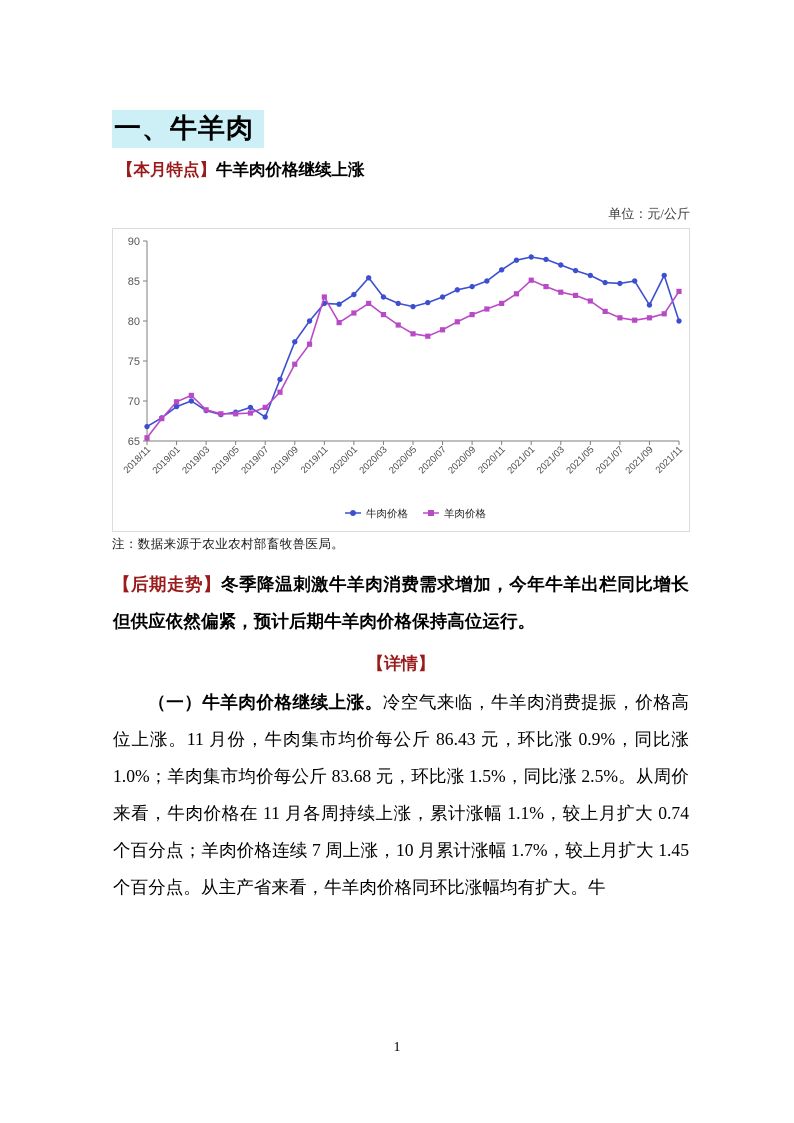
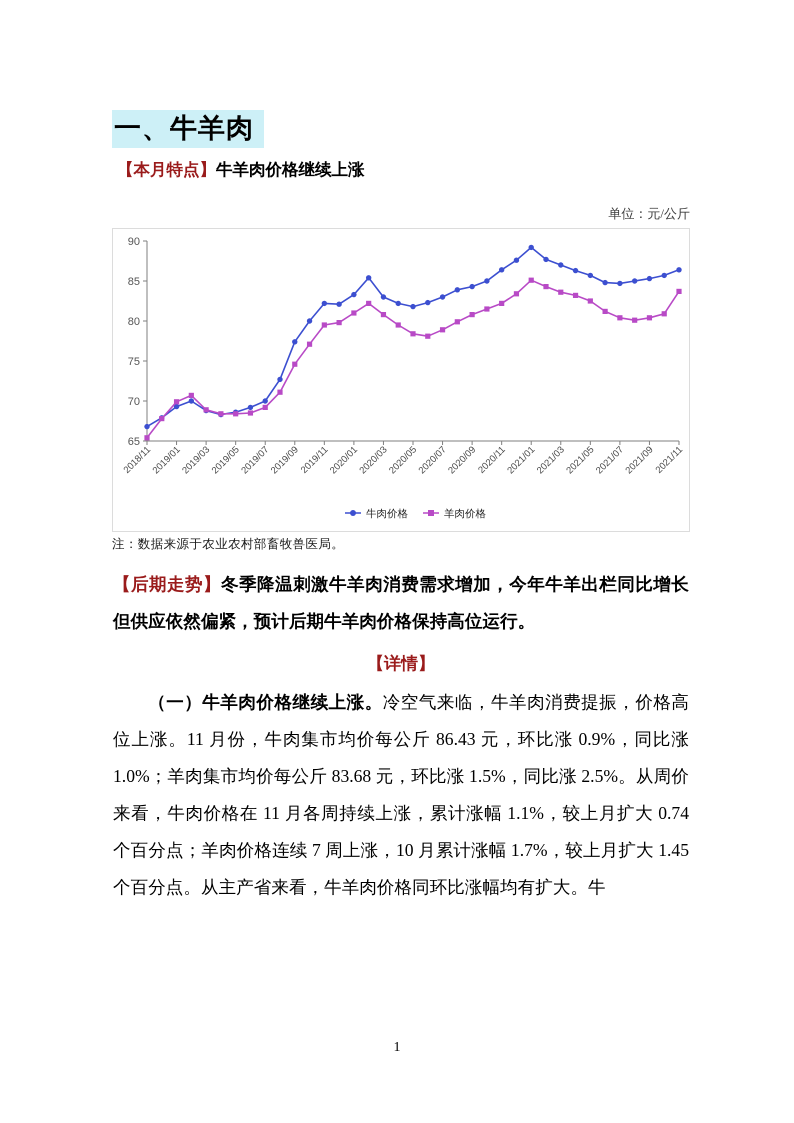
牛肉价格/2019/07: 68 -> 70
羊肉价格/2019/11: 83 -> 80
牛肉价格/2021/01: 88 -> 89
牛肉价格/2021/09: 82 -> 85
牛肉价格/2021/11: 80 -> 86
